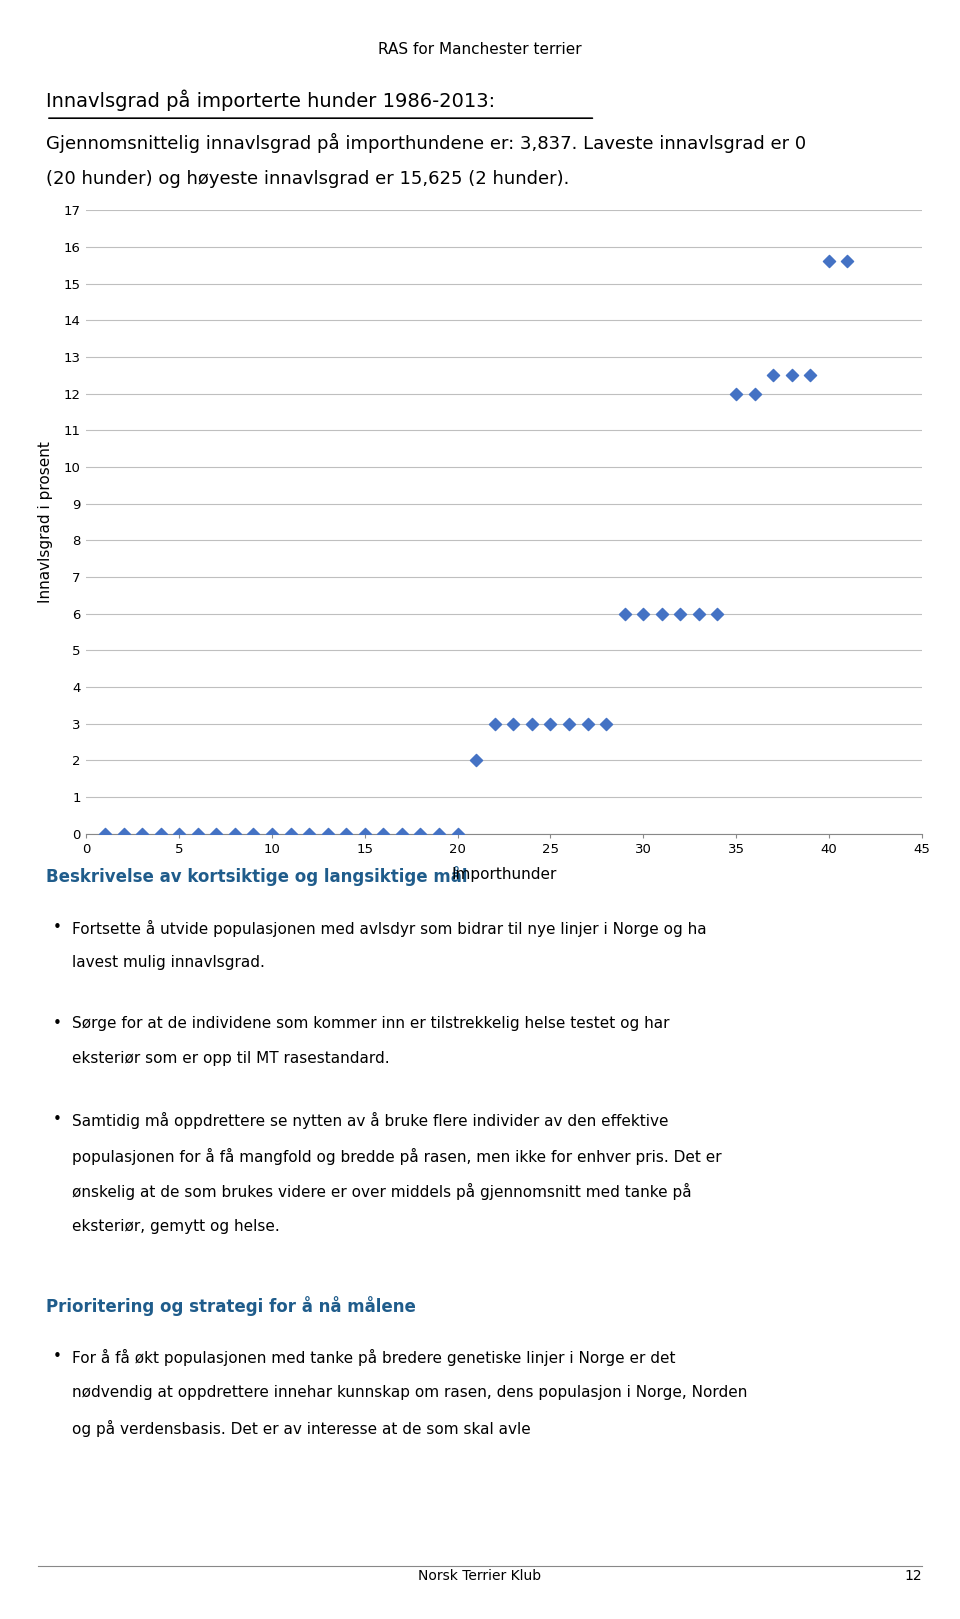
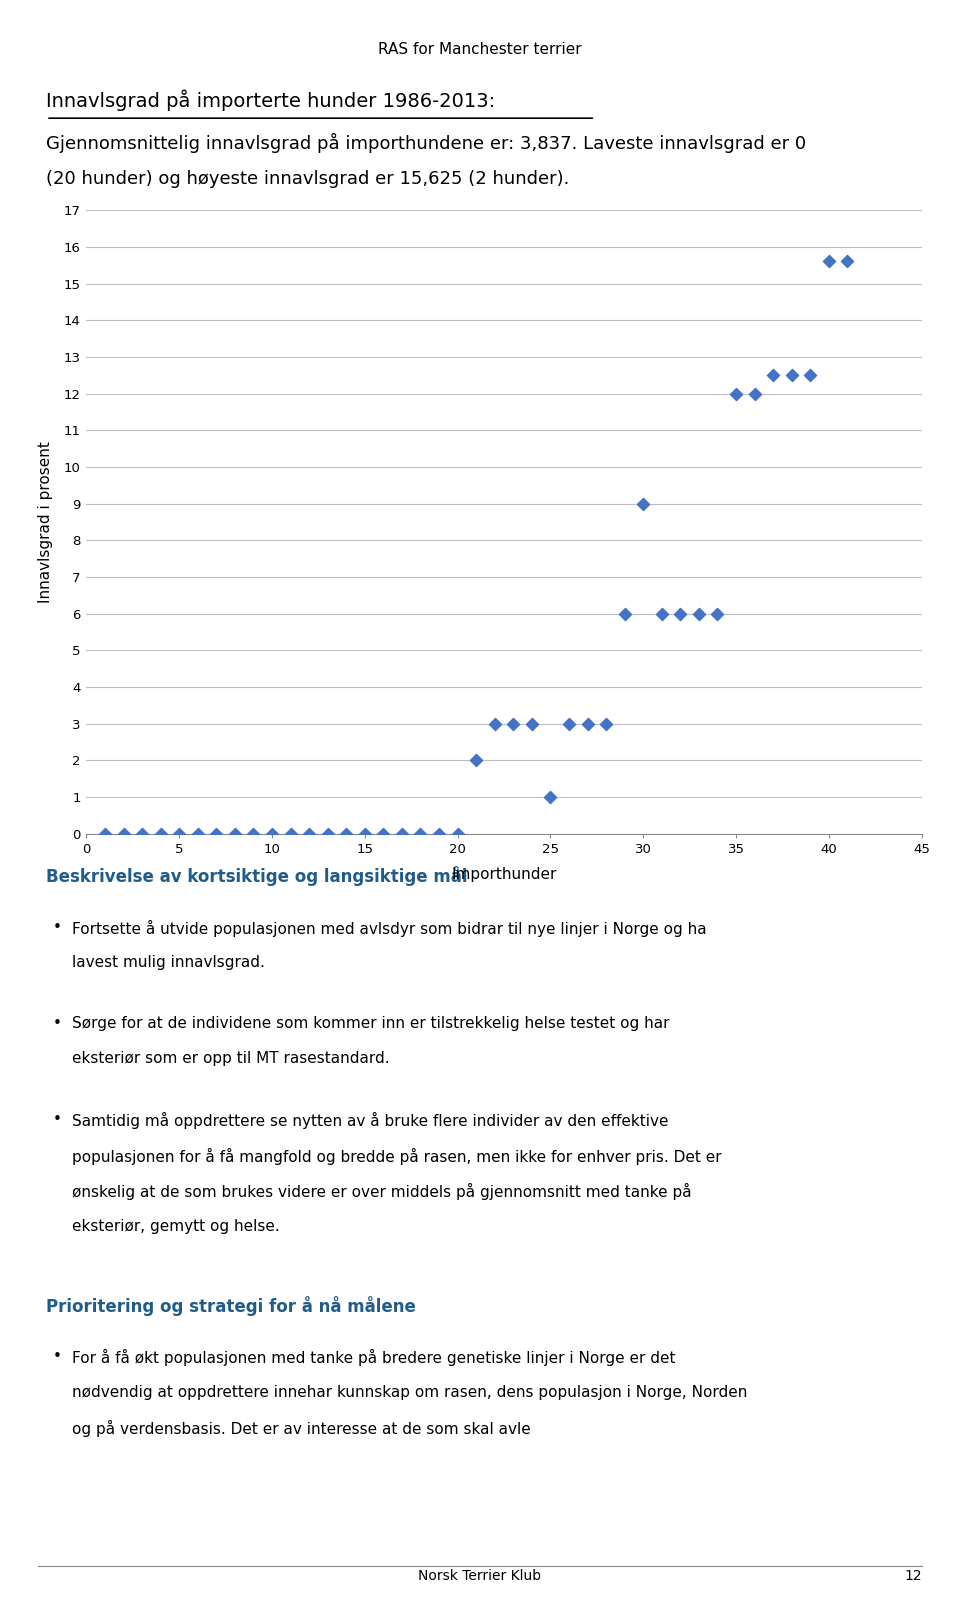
25: 3.00 -> 1.00
30: 6.00 -> 9.00
